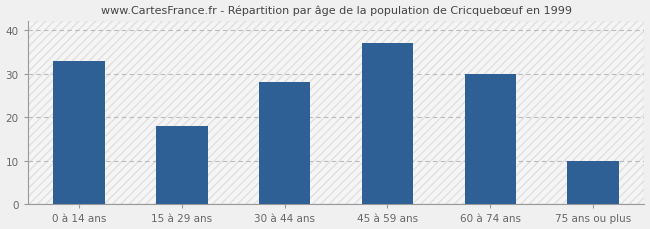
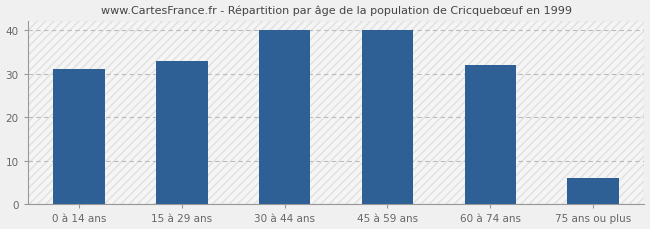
0 à 14 ans: 33 -> 31
15 à 29 ans: 18 -> 33
30 à 44 ans: 28 -> 40
45 à 59 ans: 37 -> 40
60 à 74 ans: 30 -> 32
75 ans ou plus: 10 -> 6
